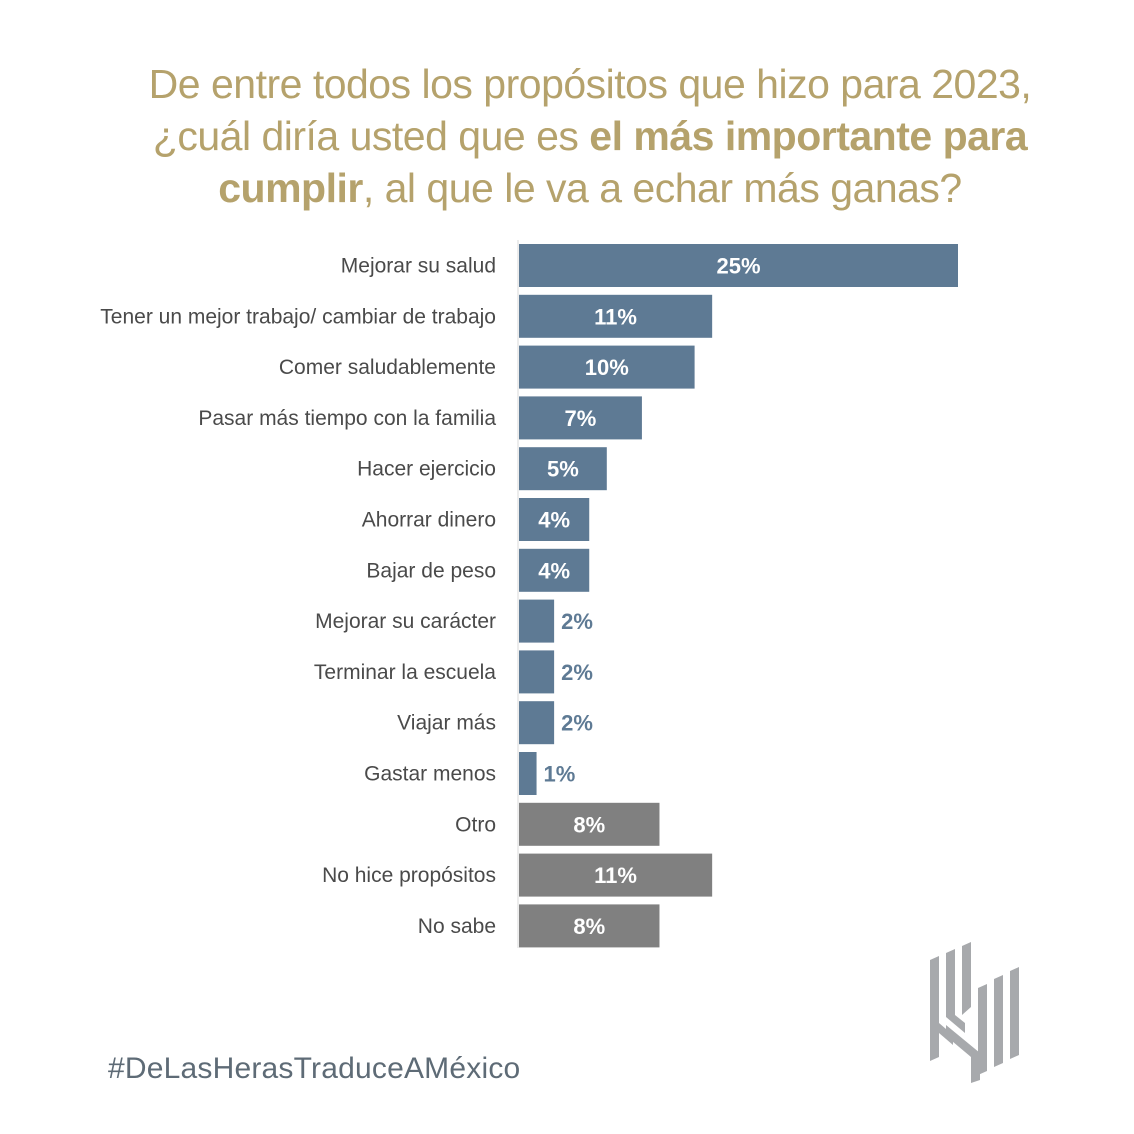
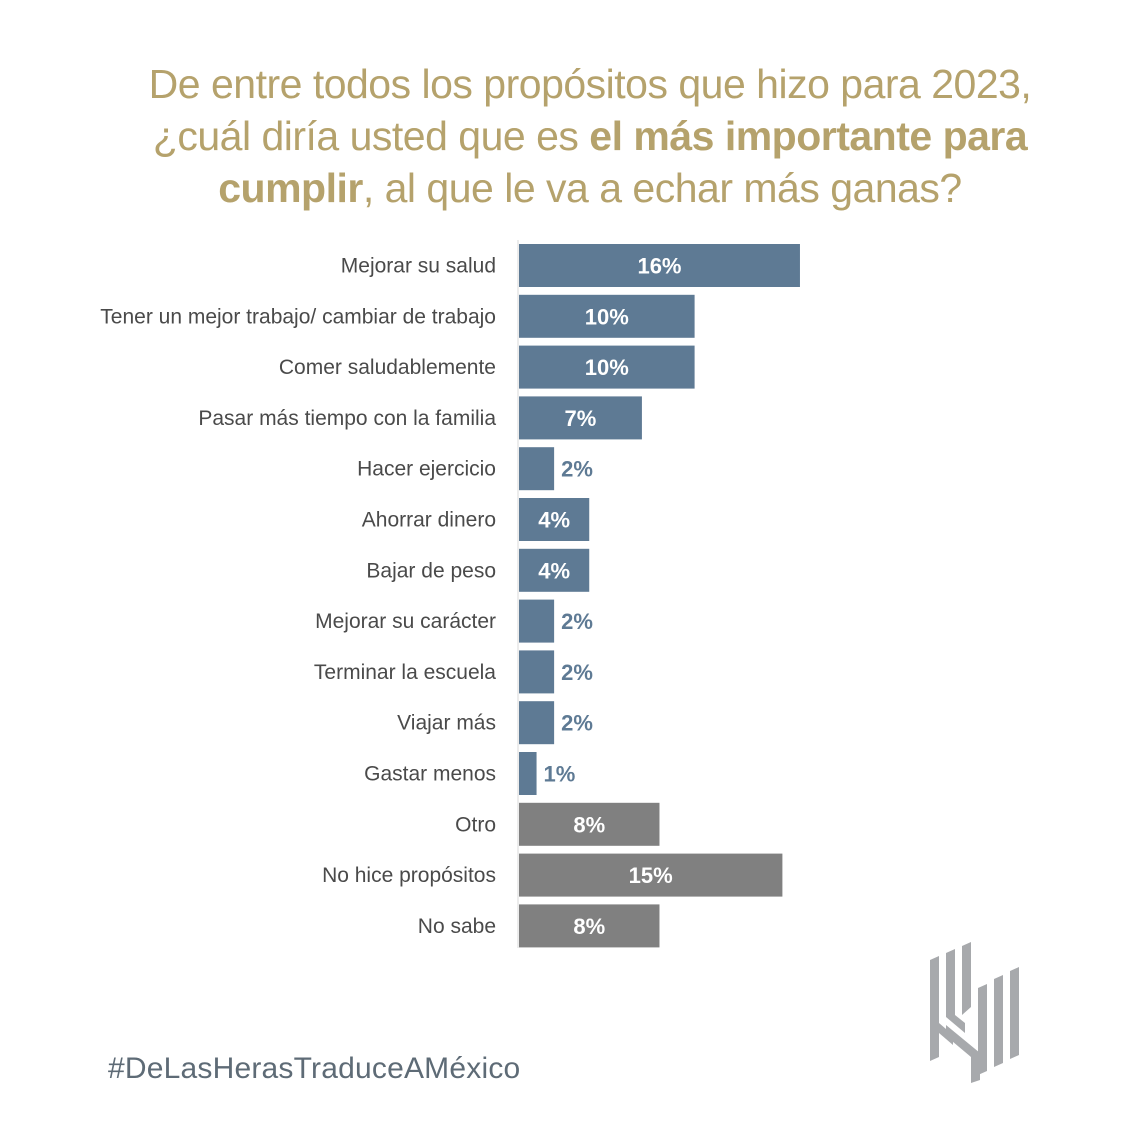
Mejorar su salud: 25% -> 16%
Tener un mejor trabajo/ cambiar de trabajo: 11% -> 10%
Hacer ejercicio: 5% -> 2%
No hice propósitos: 11% -> 15%
